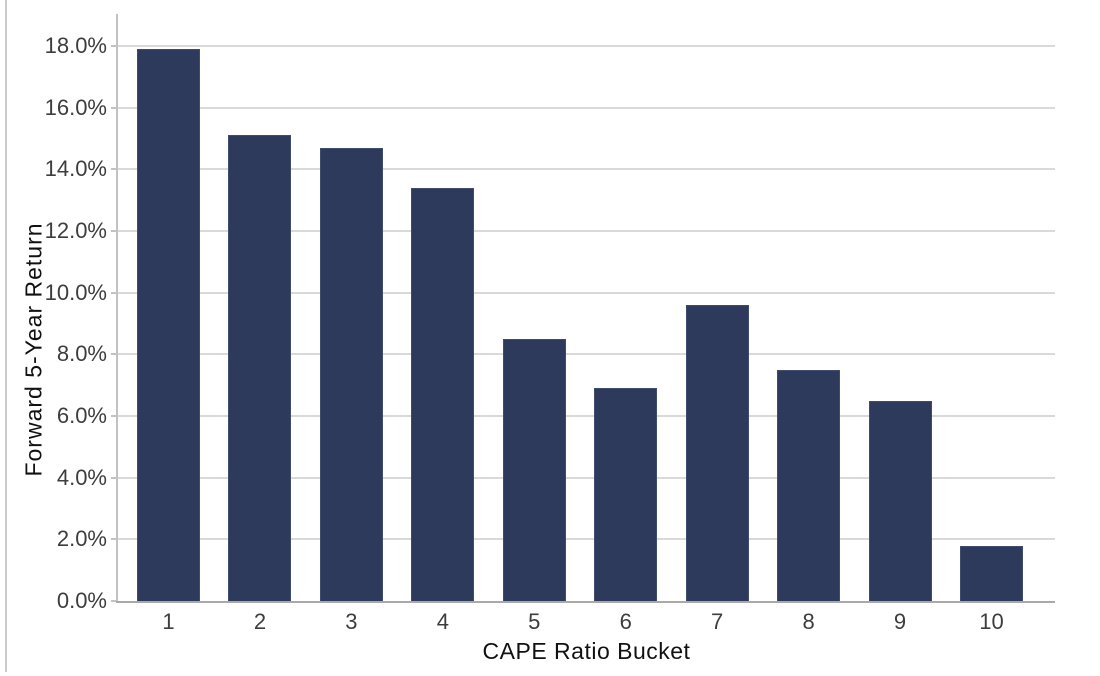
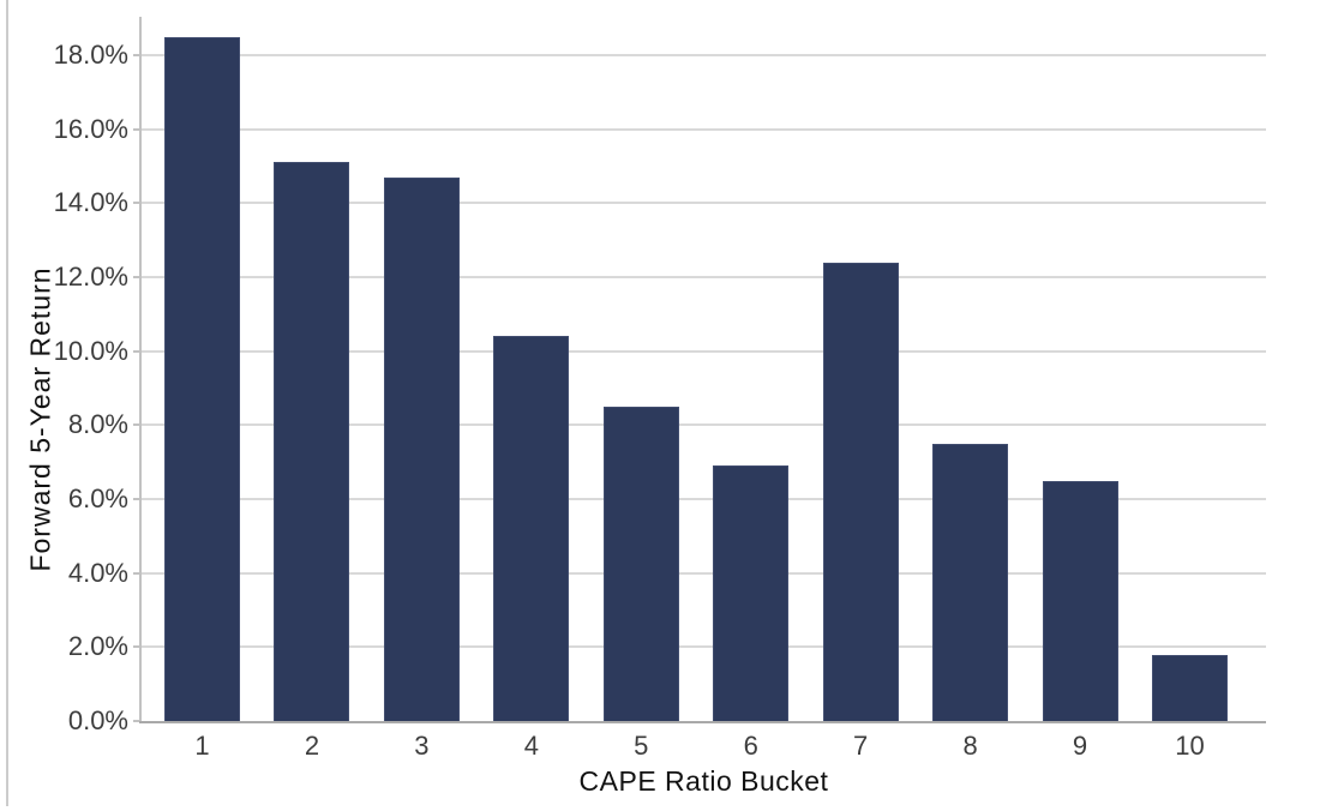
1: 17.9% -> 18.5%
4: 13.4% -> 10.4%
7: 9.6% -> 12.4%
